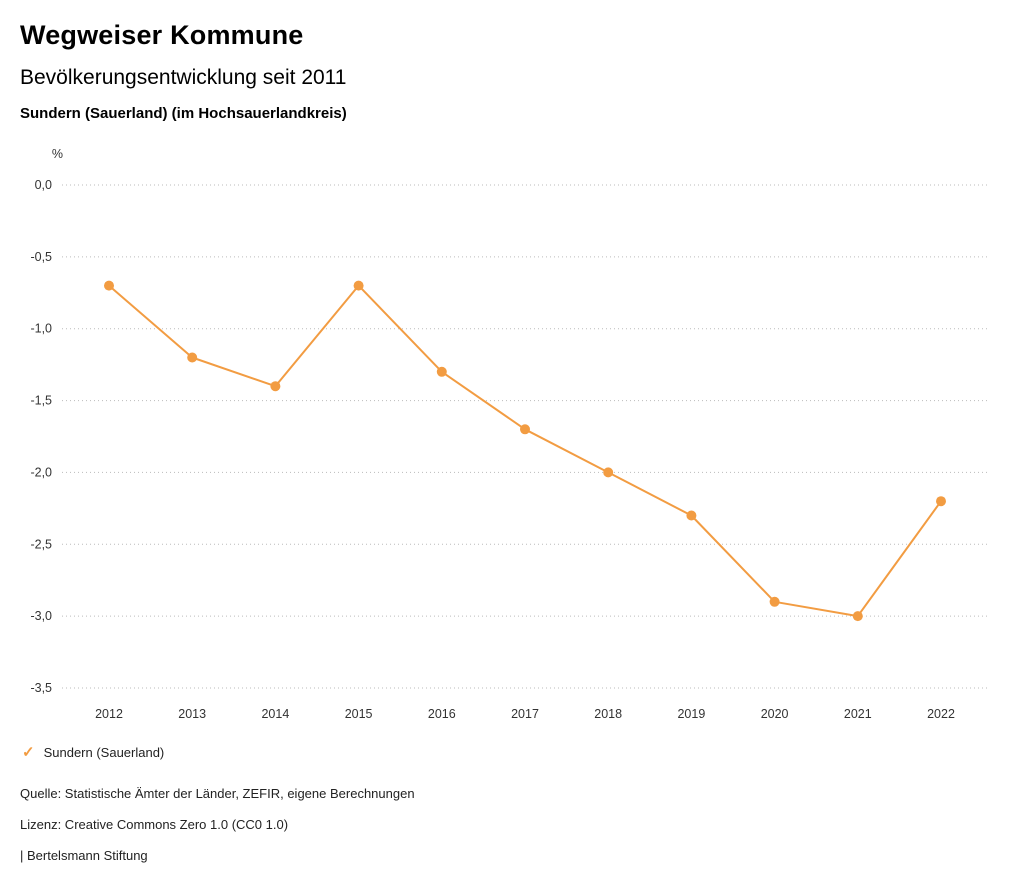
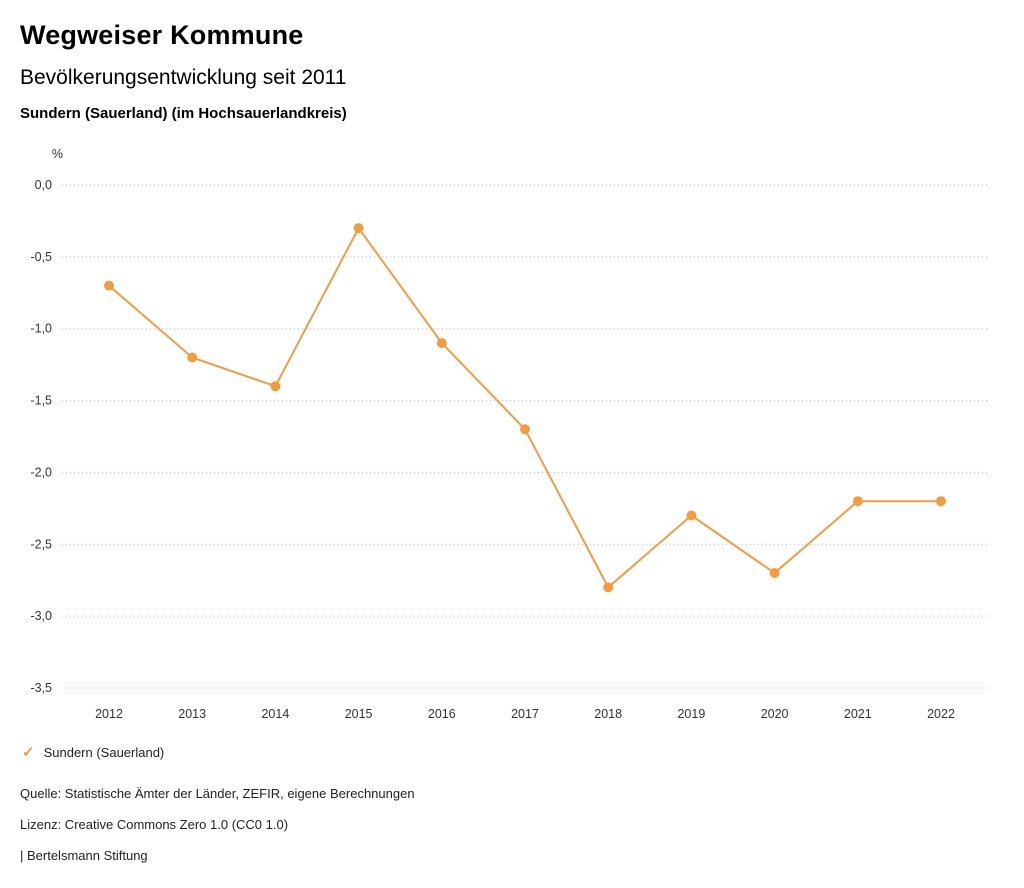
2015: -0,7 -> -0,3
2016: -1,3 -> -1,1
2018: -2,0 -> -2,8
2020: -2,9 -> -2,7
2021: -3,0 -> -2,2
